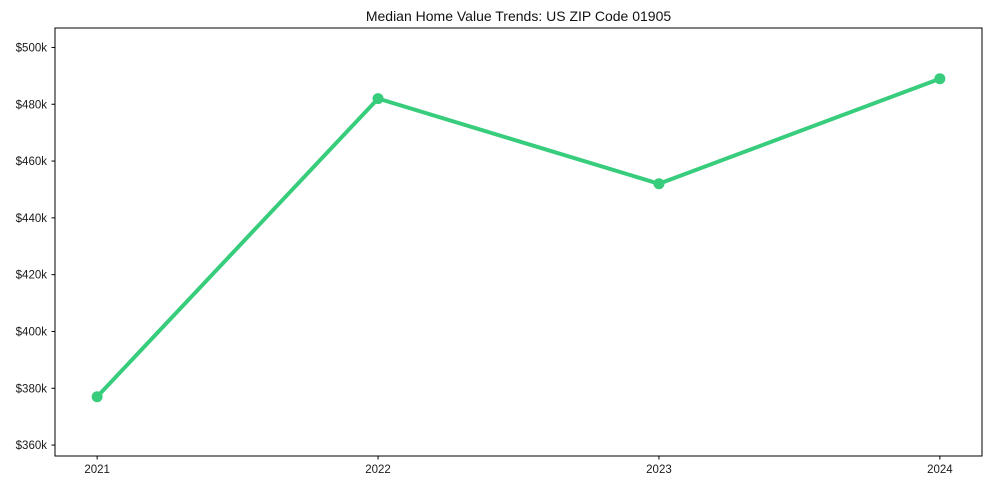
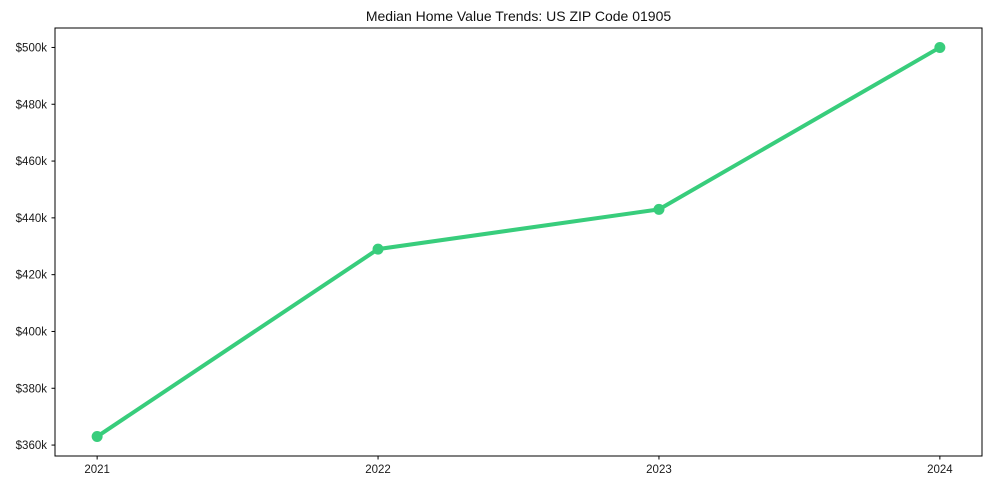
2021: $377k -> $363k
2022: $482k -> $429k
2023: $452k -> $443k
2024: $489k -> $500k
